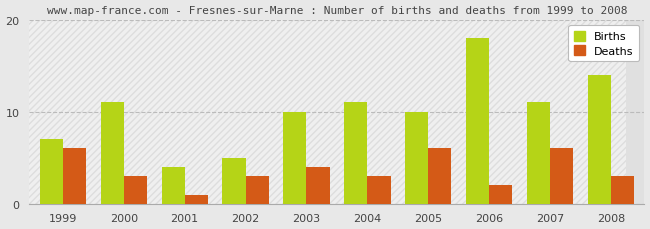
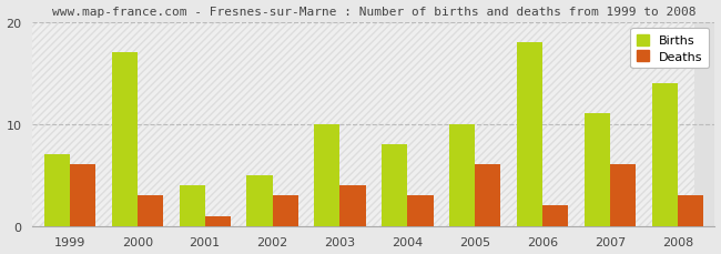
Births/2000: 11 -> 17
Births/2004: 11 -> 8
